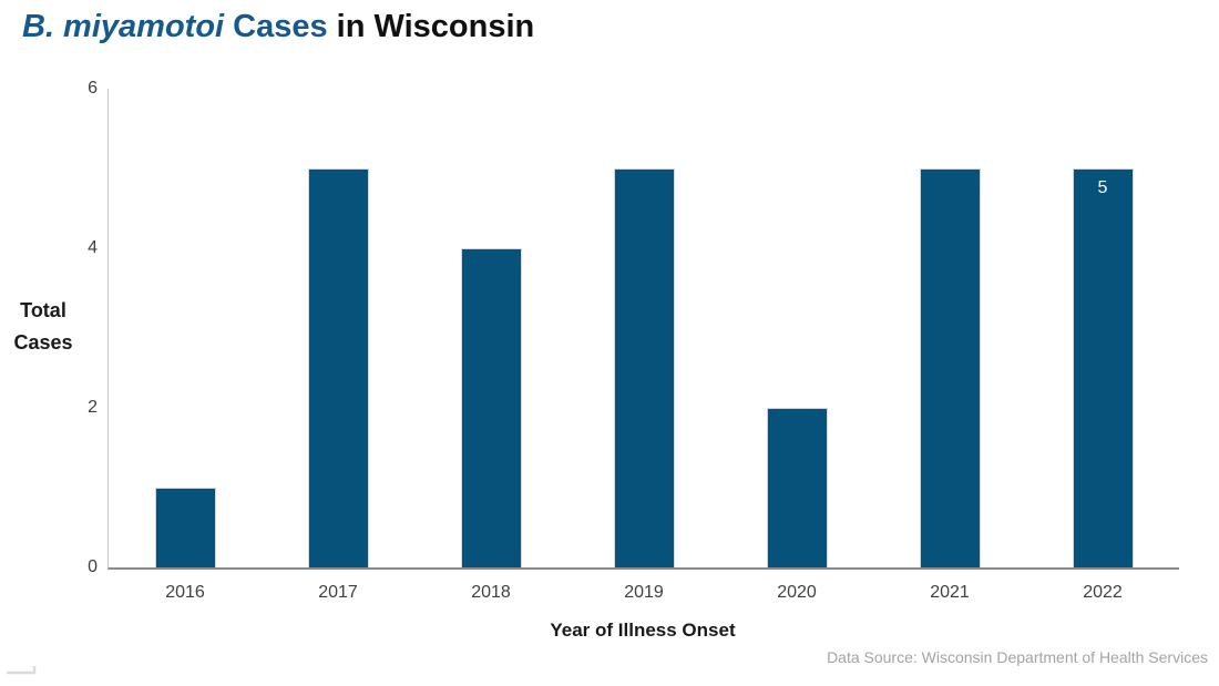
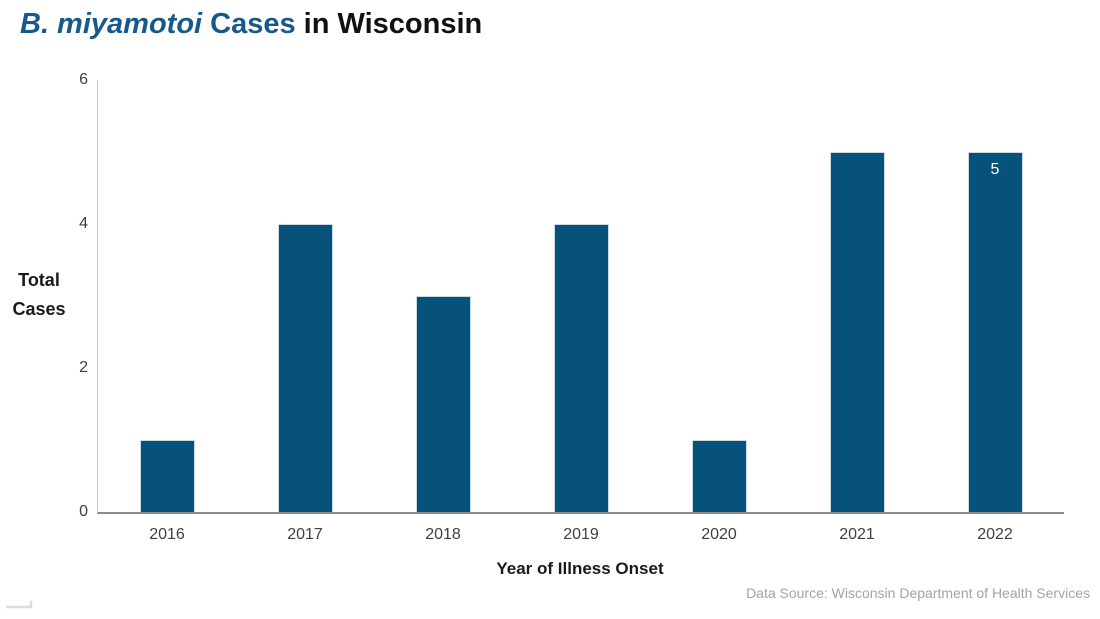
2017: 5 -> 4
2018: 4 -> 3
2019: 5 -> 4
2020: 2 -> 1
